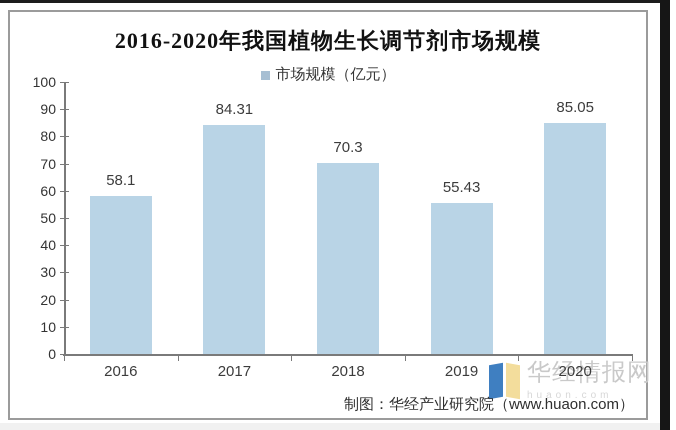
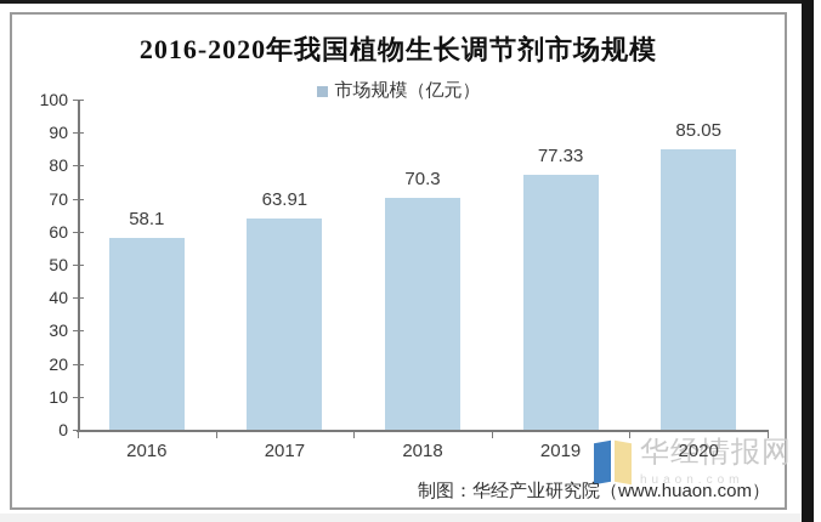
2017: 84.31 -> 63.91
2019: 55.43 -> 77.33
